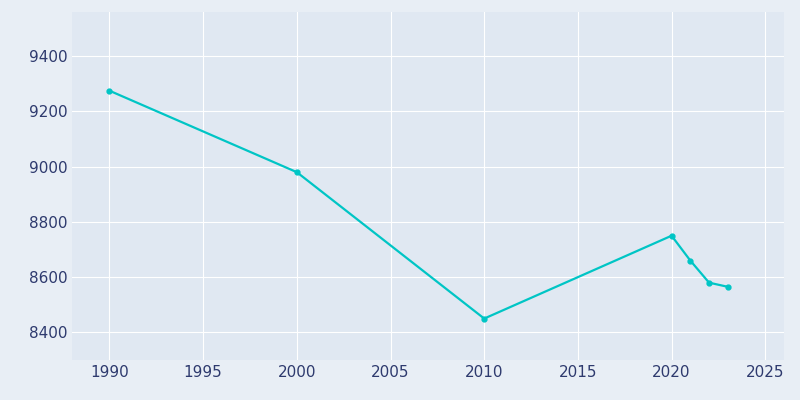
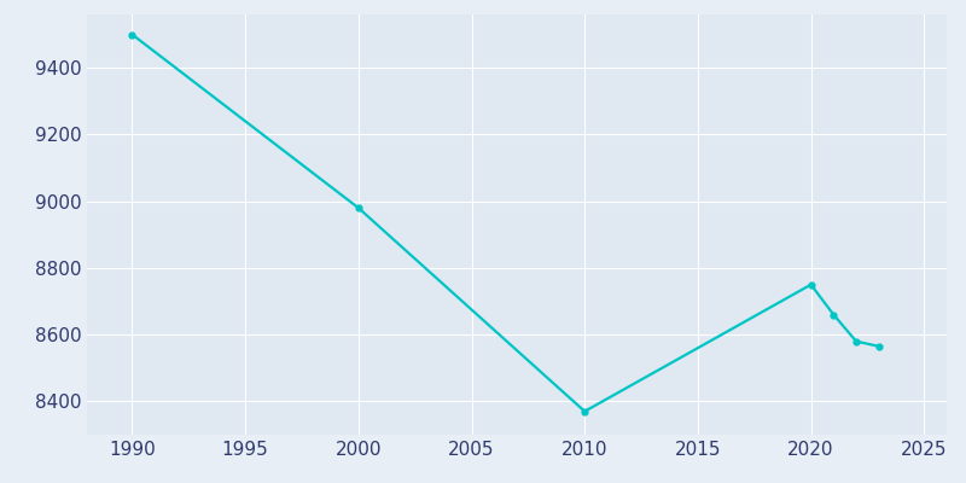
1990: 9275 -> 9500
2010: 8450 -> 8370
